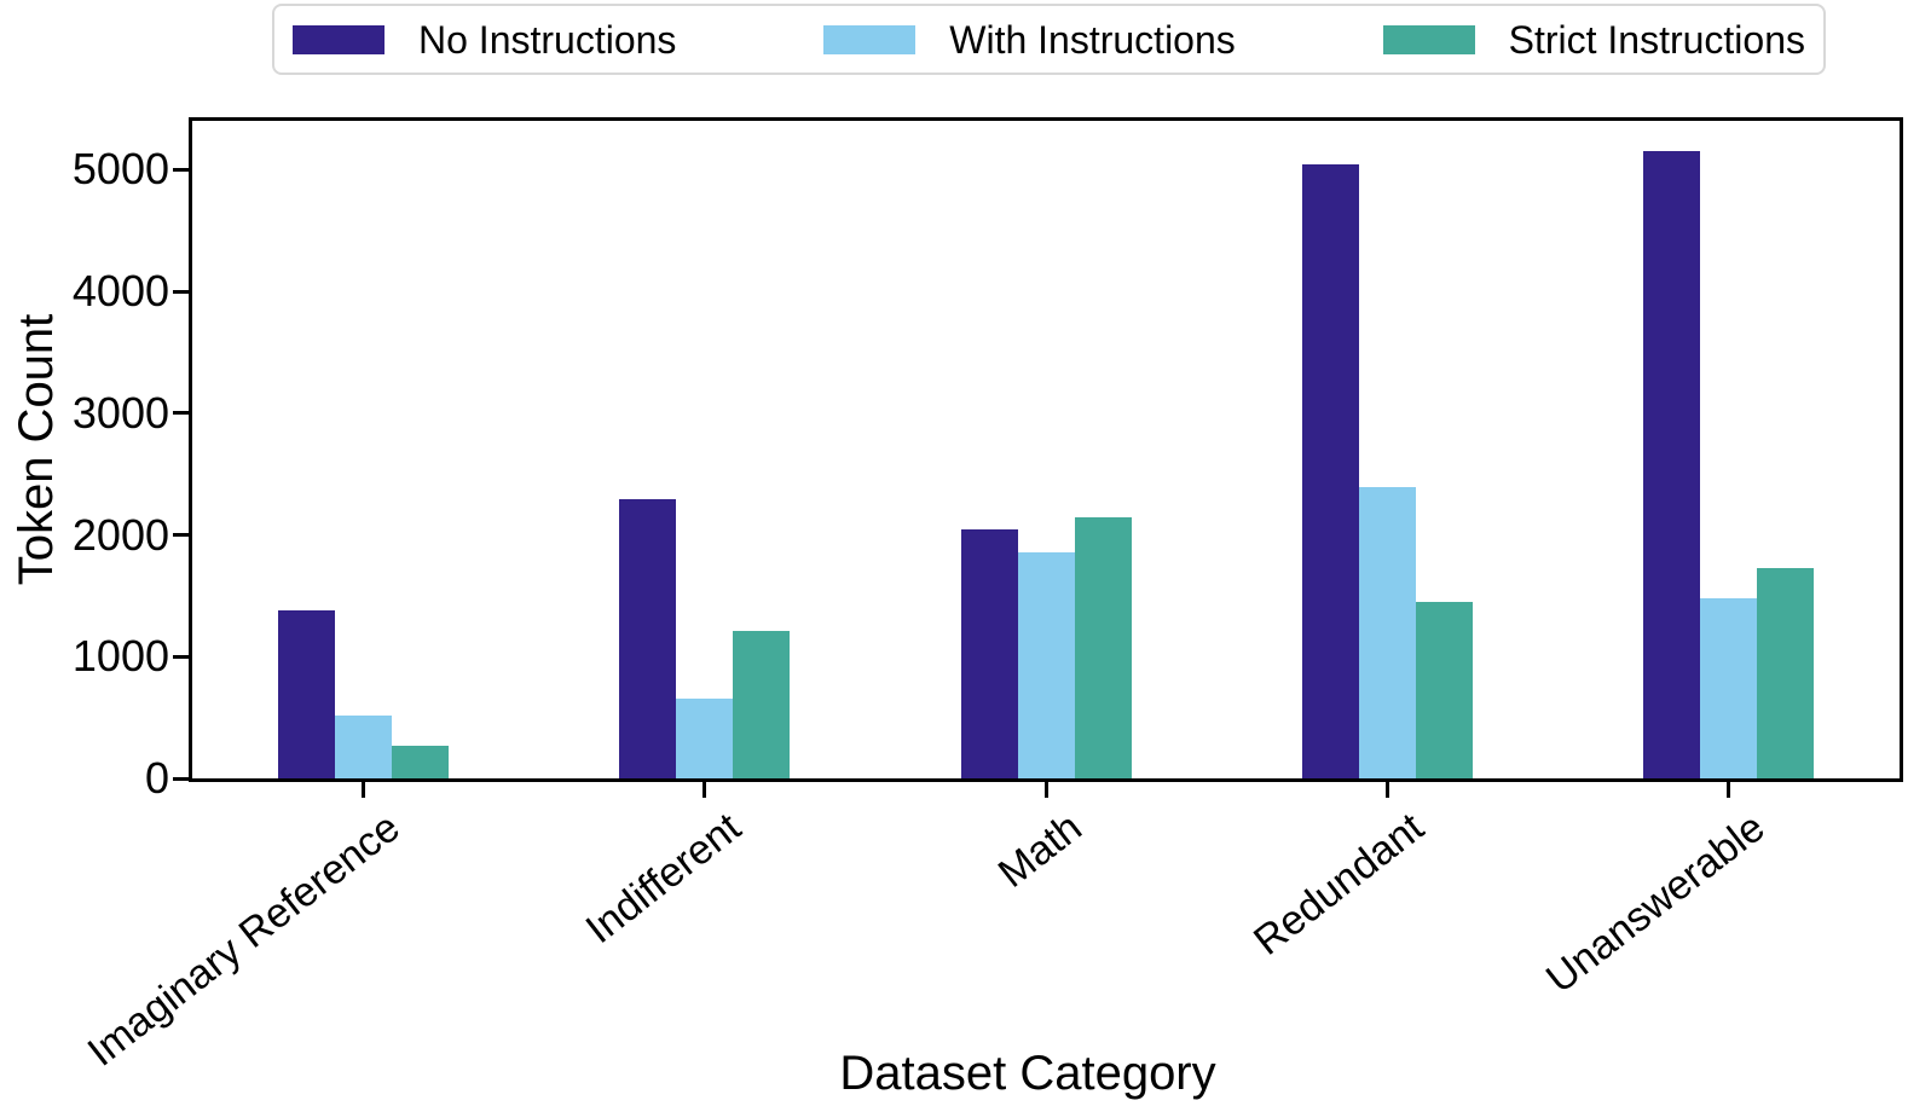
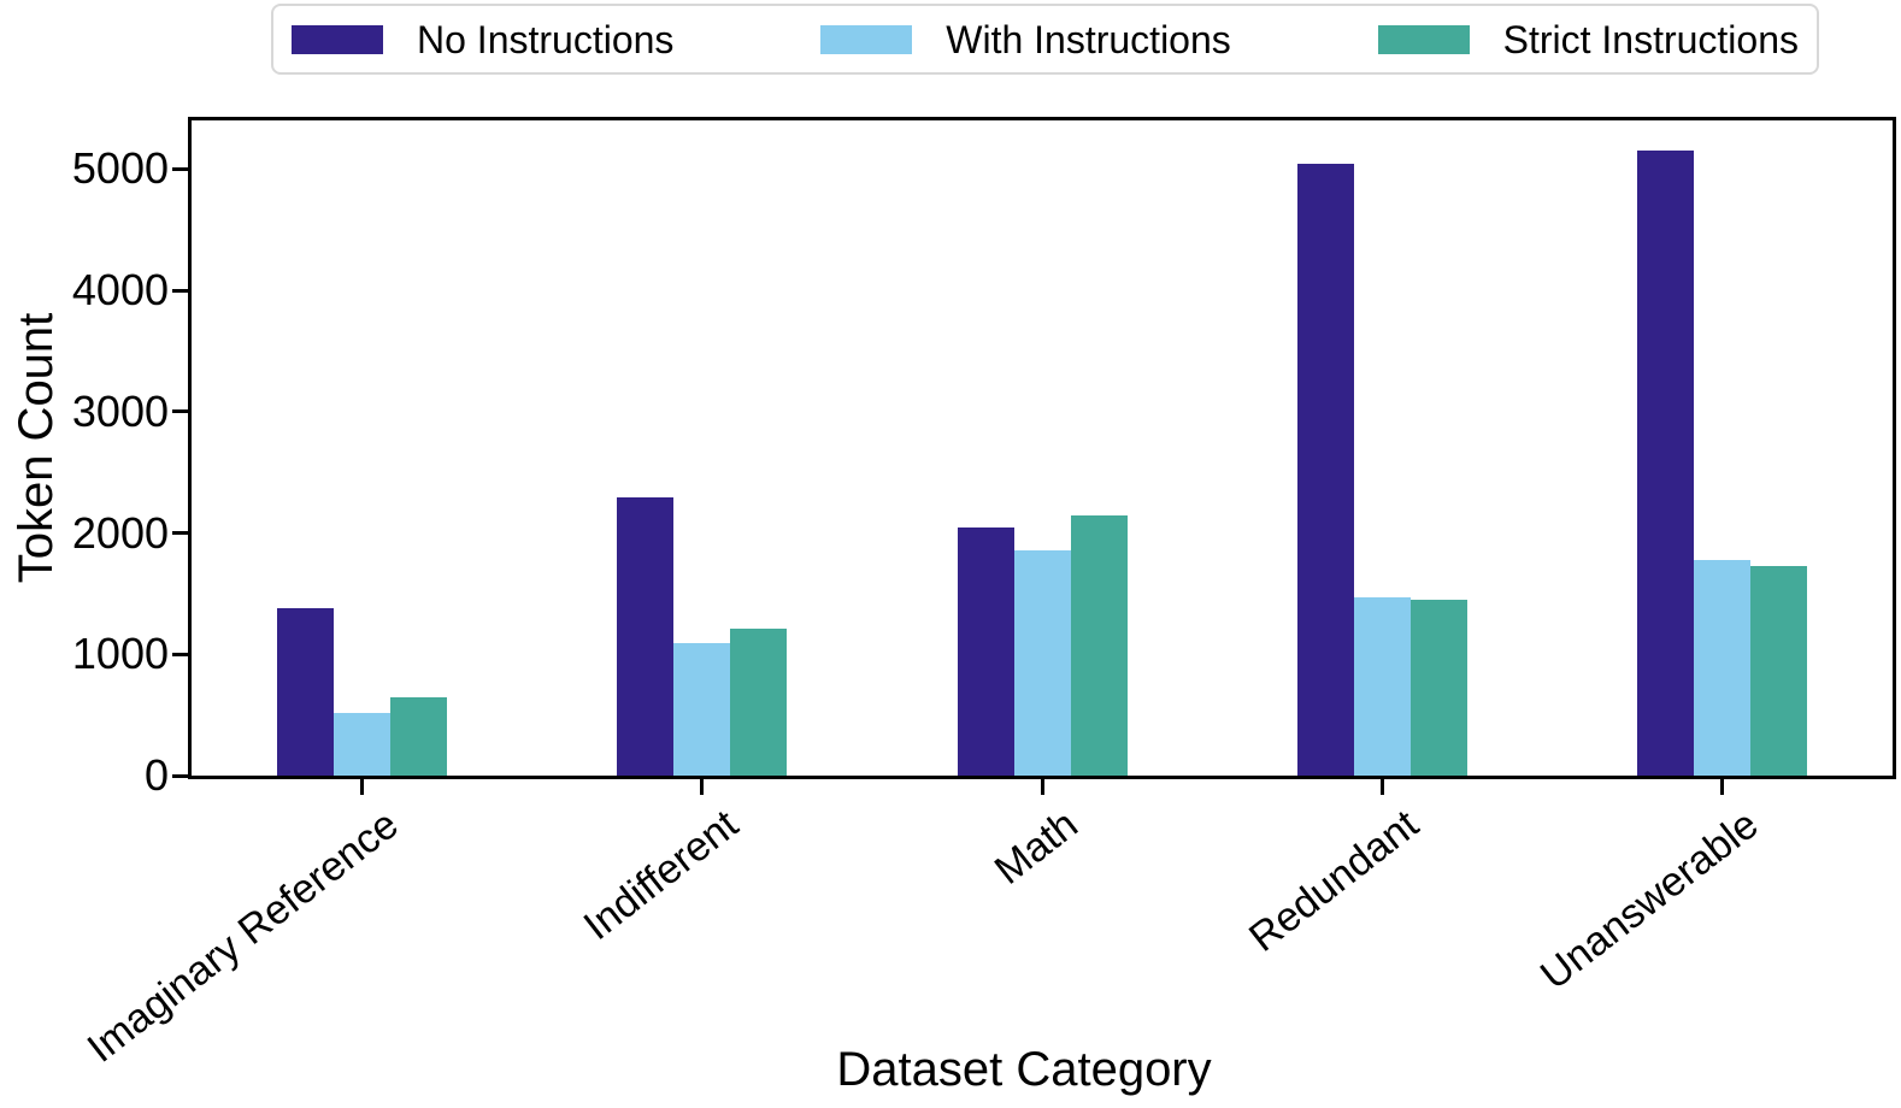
Strict Instructions/Imaginary Reference: 270 -> 650
With Instructions/Indifferent: 660 -> 1090
With Instructions/Redundant: 2390 -> 1470
With Instructions/Unanswerable: 1480 -> 1780
